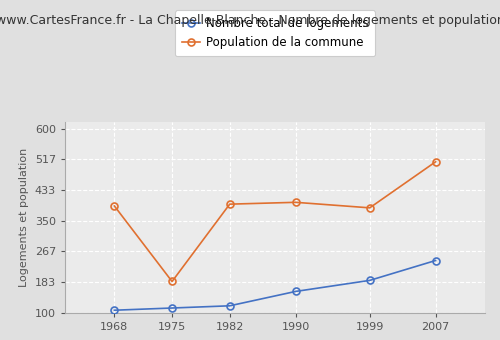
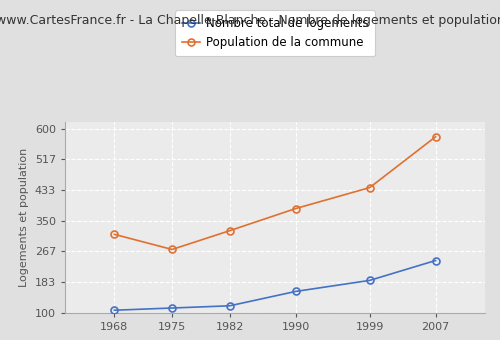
Population de la commune/1968: 390 -> 313
Population de la commune/1975: 185 -> 272
Population de la commune/1982: 395 -> 323
Population de la commune/1990: 400 -> 383
Population de la commune/1999: 385 -> 440
Population de la commune/2007: 510 -> 578
